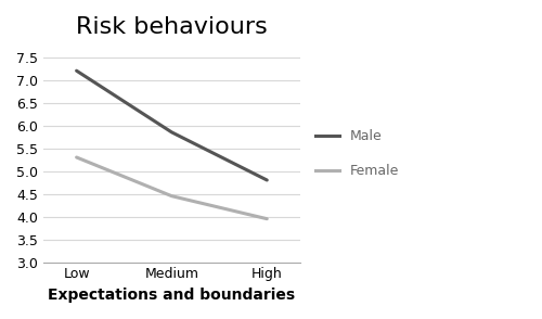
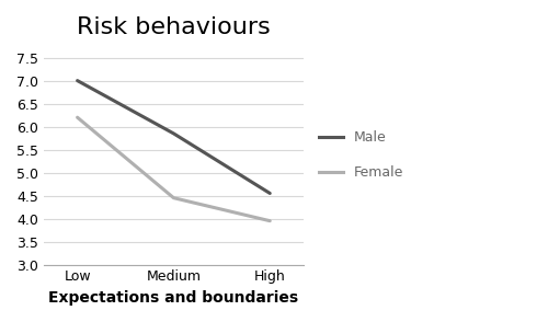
Male/Low: 7.20 -> 7.00
Female/Low: 5.30 -> 6.20
Male/High: 4.80 -> 4.55
